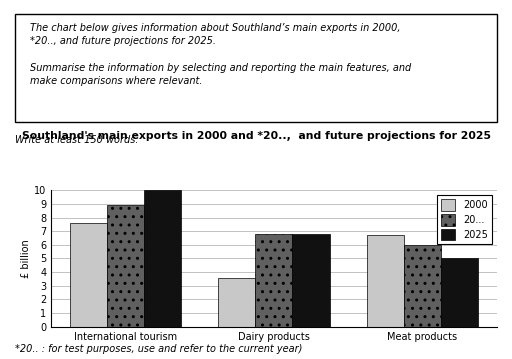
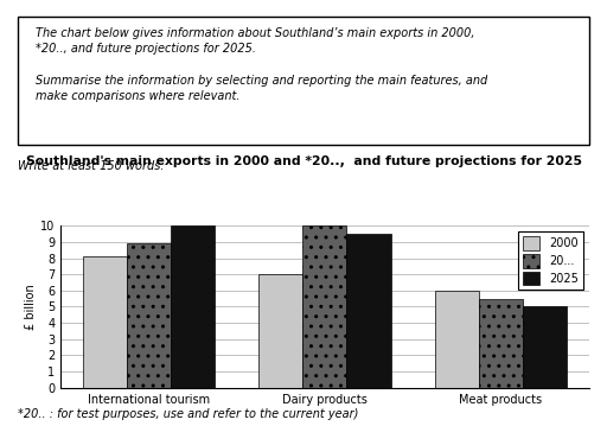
2000/International tourism: 7.6 -> 8.1
2000/Dairy products: 3.6 -> 7.0
20.../Dairy products: 6.8 -> 10.0
2025/Dairy products: 6.8 -> 9.5
2000/Meat products: 6.7 -> 6.0
20.../Meat products: 6.0 -> 5.5
